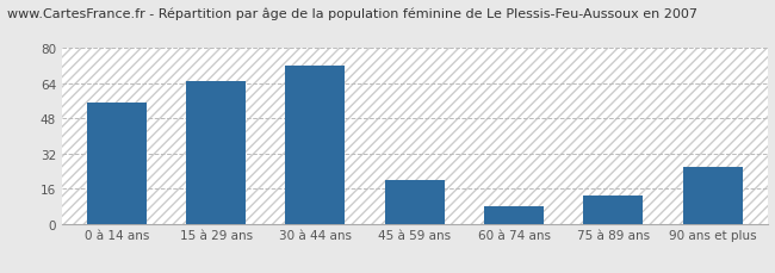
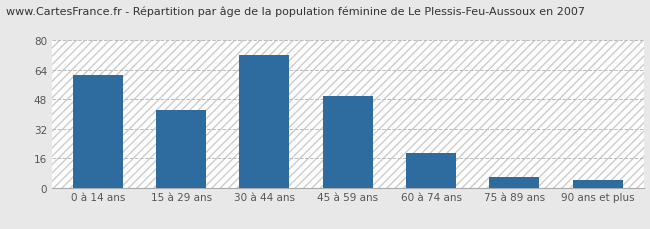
0 à 14 ans: 55 -> 61
15 à 29 ans: 65 -> 42
45 à 59 ans: 20 -> 50
60 à 74 ans: 8 -> 19
75 à 89 ans: 13 -> 6
90 ans et plus: 26 -> 4
